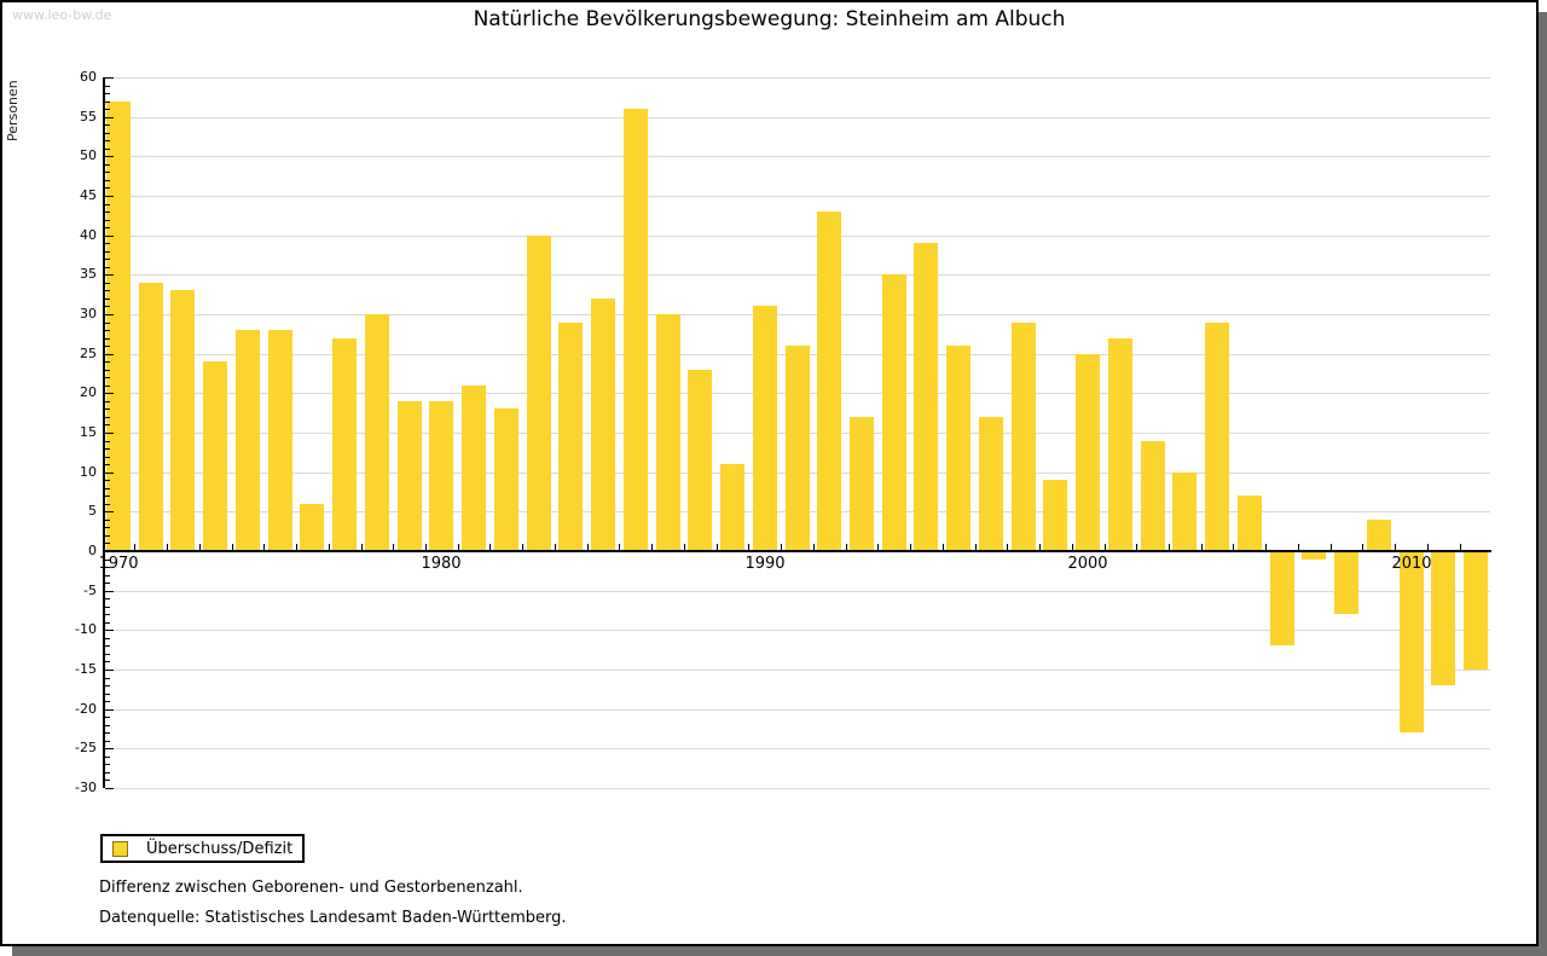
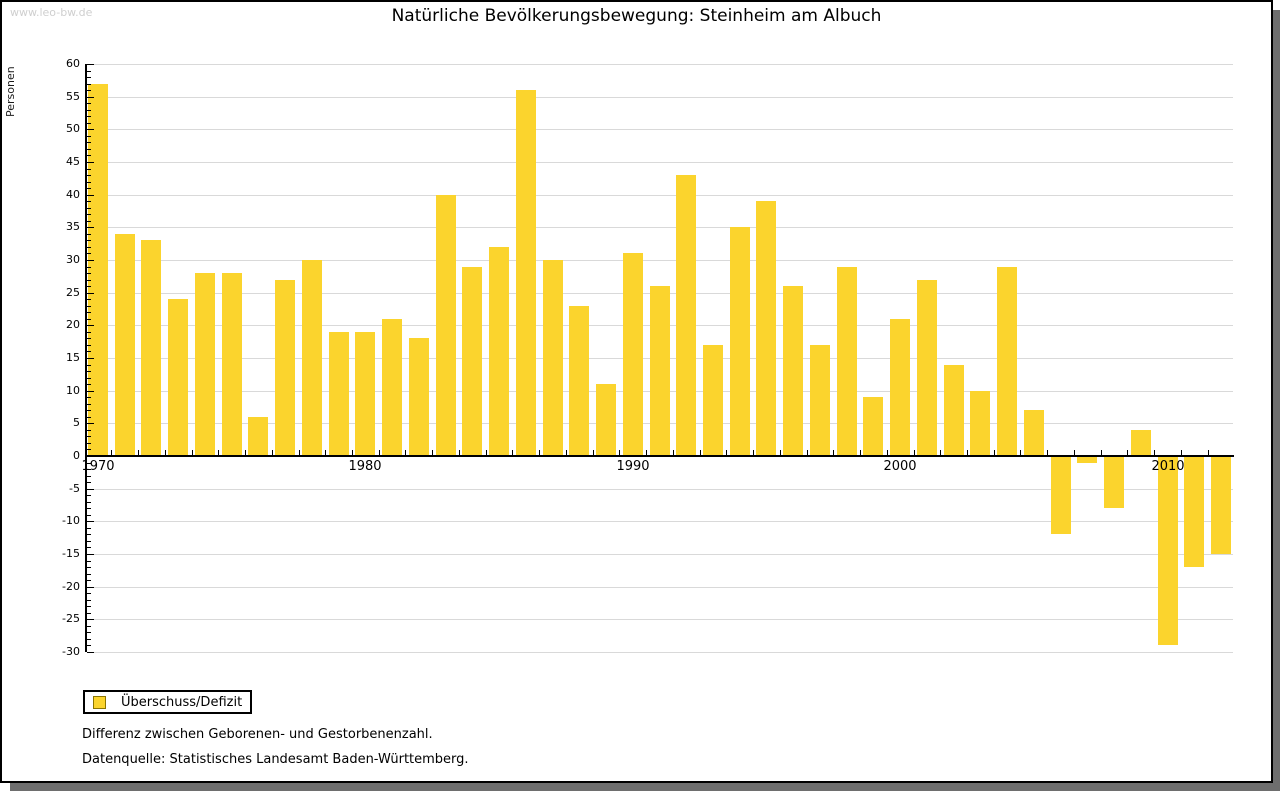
2000: 25 -> 21
2010: -23 -> -29
